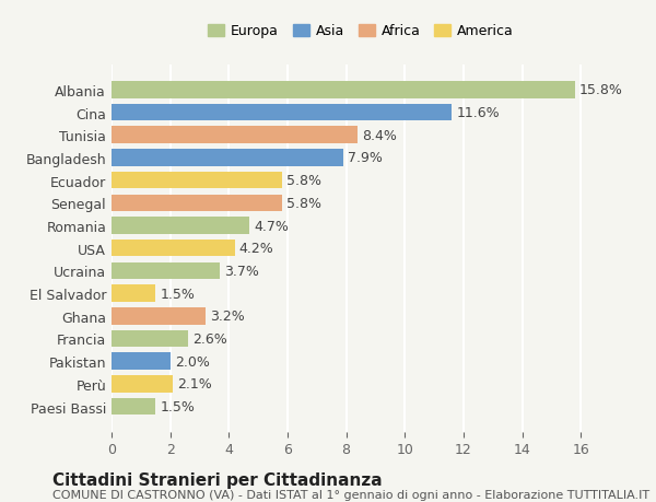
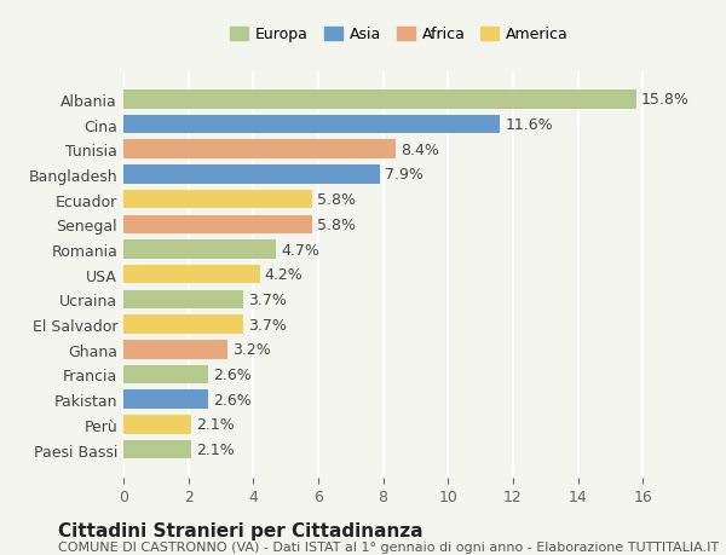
El Salvador: 1.5% -> 3.7%
Pakistan: 2.0% -> 2.6%
Paesi Bassi: 1.5% -> 2.1%
